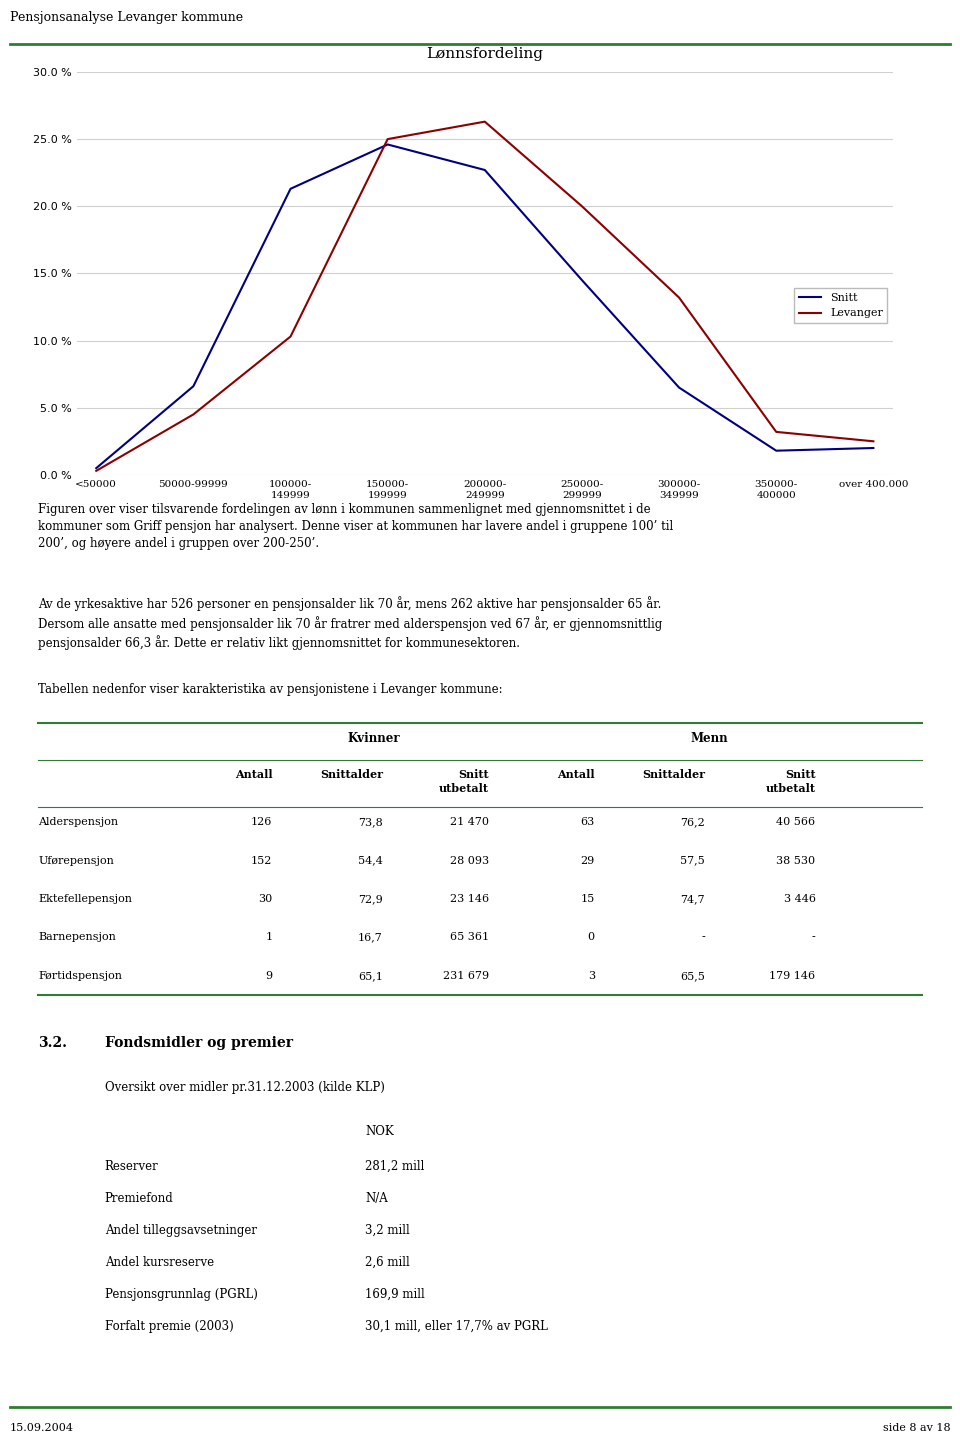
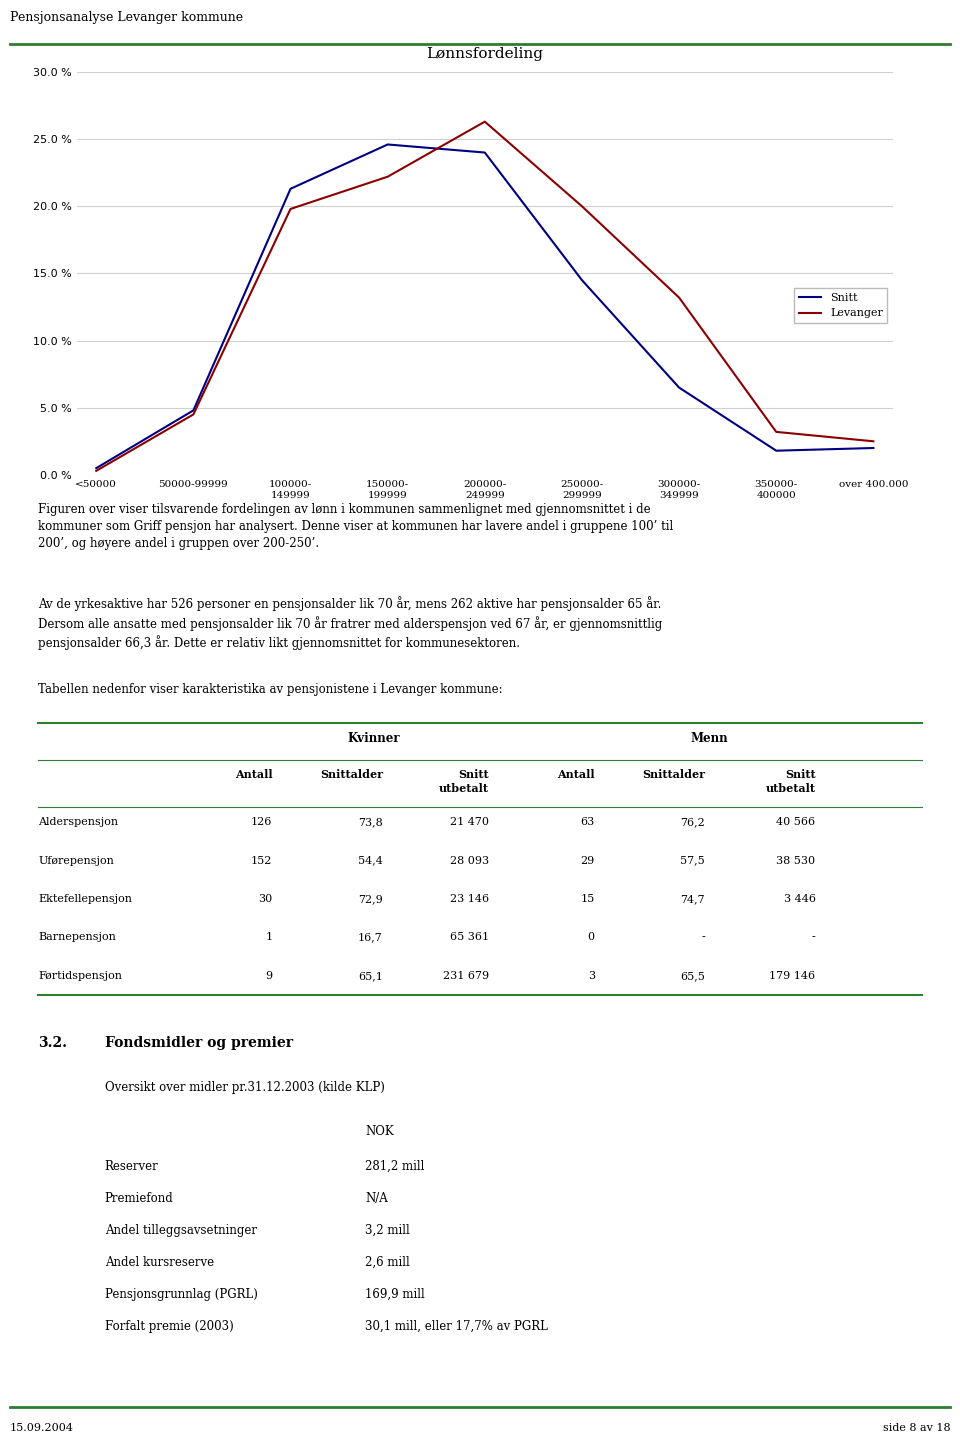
Snitt/50000-99999: 6.6 % -> 4.8 %
Levanger/100000- 149999: 10.3 % -> 19.8 %
Levanger/150000- 199999: 25.0 % -> 22.2 %
Snitt/200000- 249999: 22.7 % -> 24.0 %
